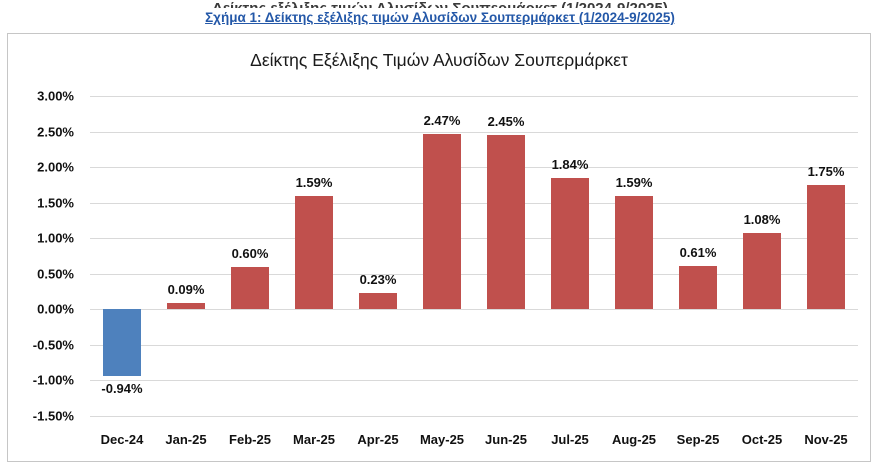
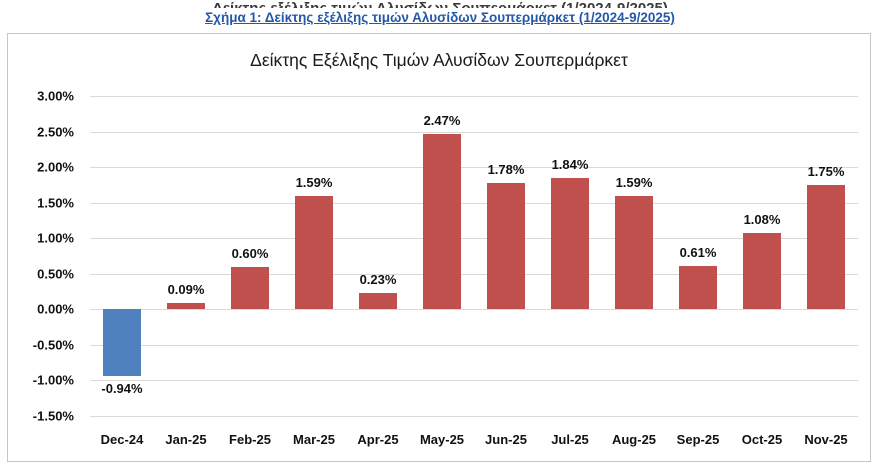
Jun-25: 2.45% -> 1.78%
